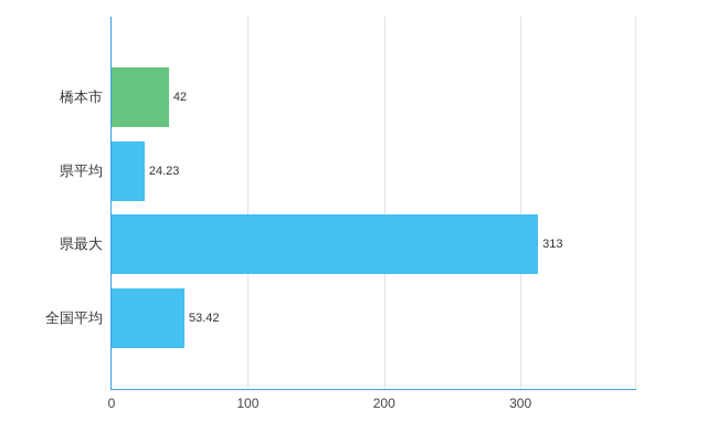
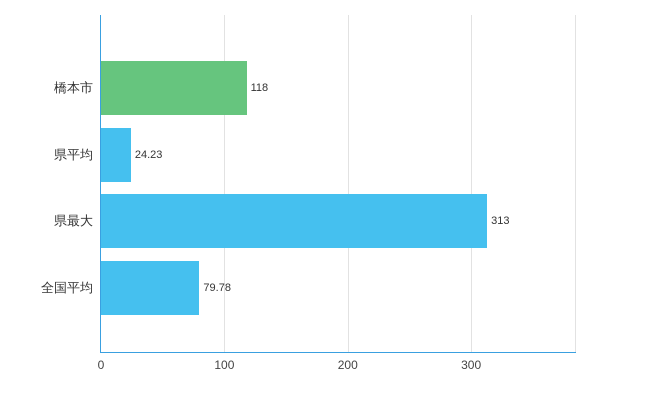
橋本市: 42 -> 118
全国平均: 53.42 -> 79.78
